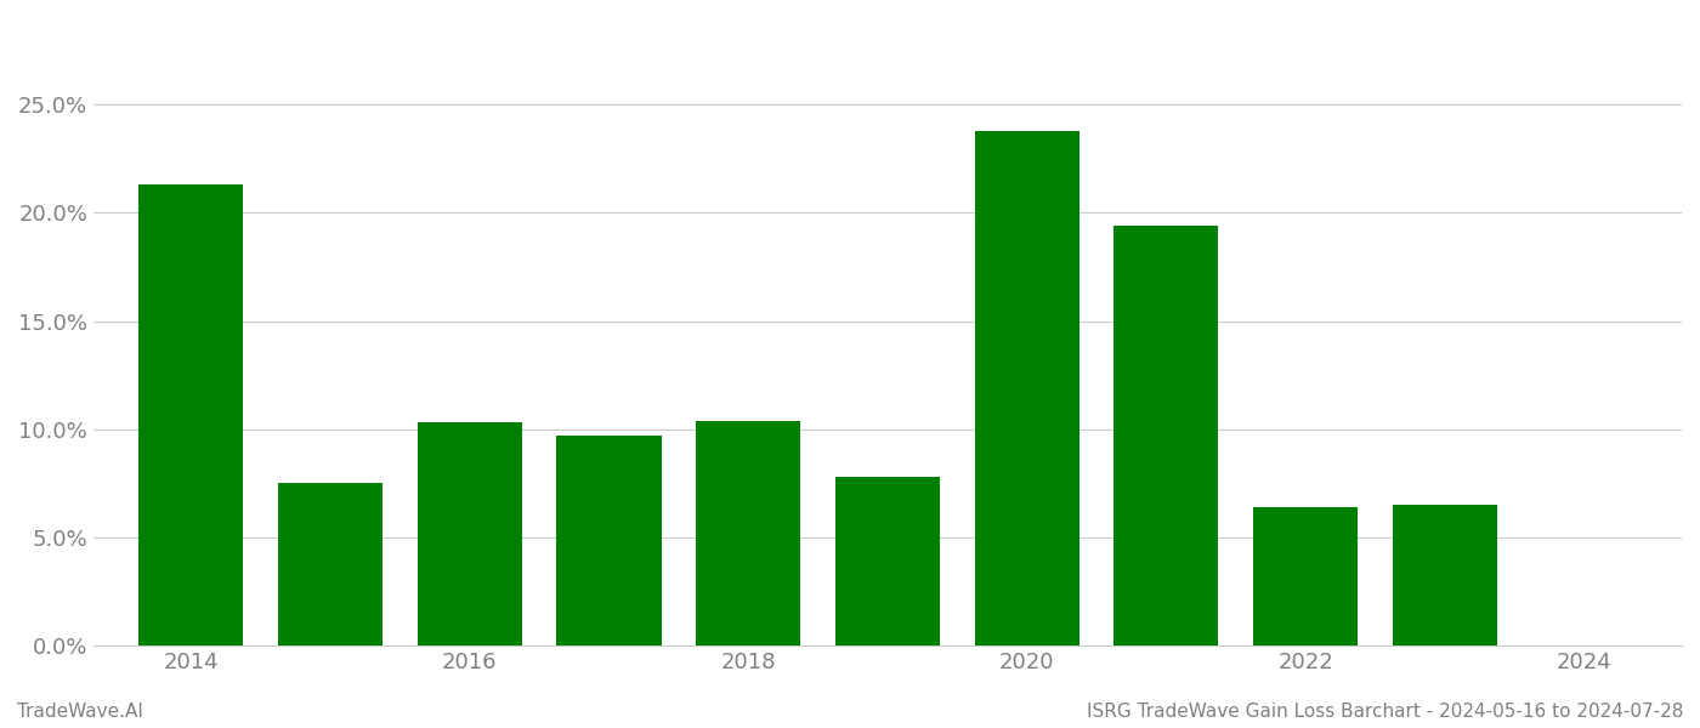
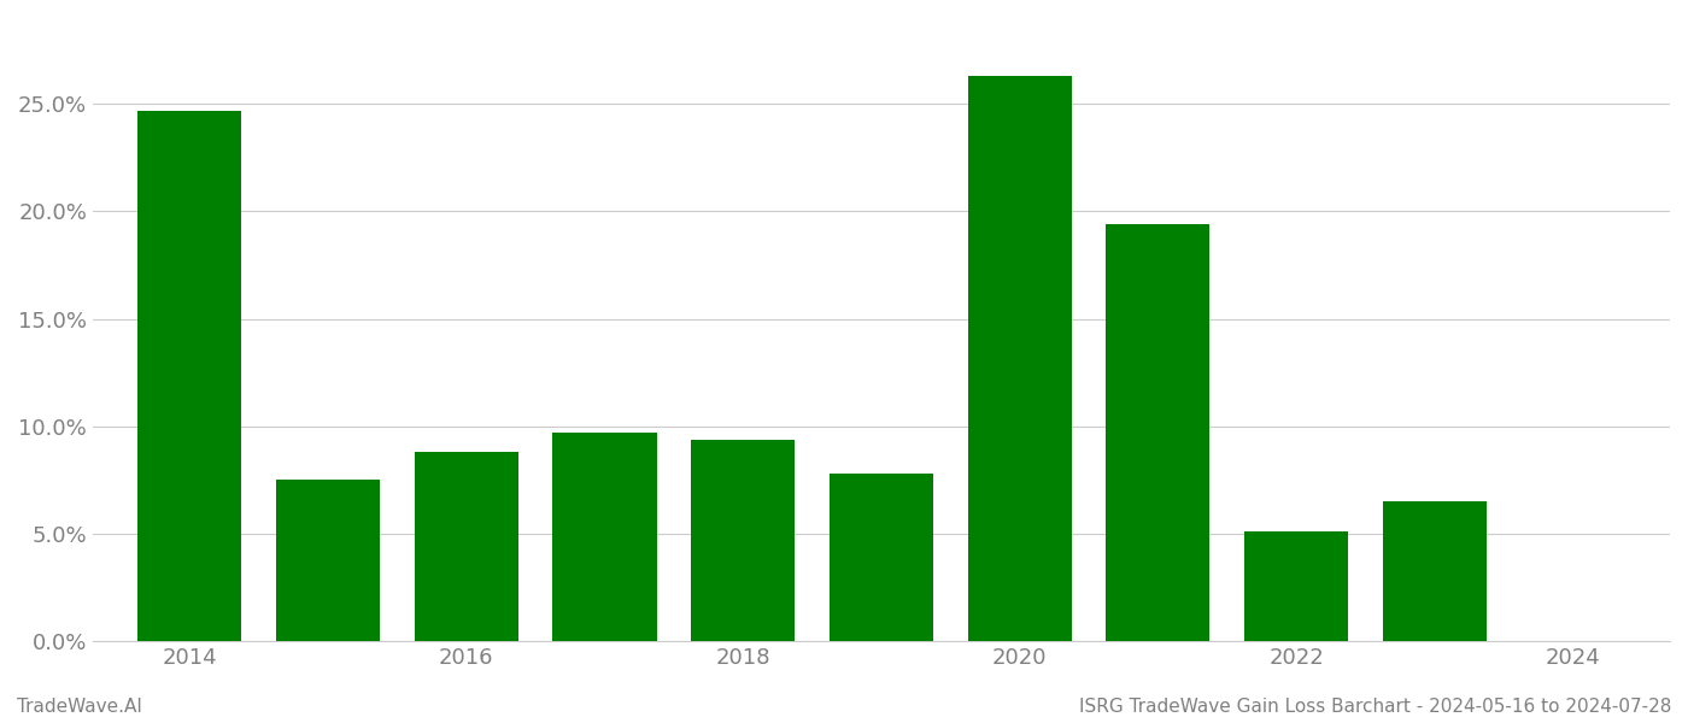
2014: 21.3% -> 24.7%
2016: 10.3% -> 8.8%
2018: 10.4% -> 9.4%
2020: 23.8% -> 26.3%
2022: 6.4% -> 5.1%
